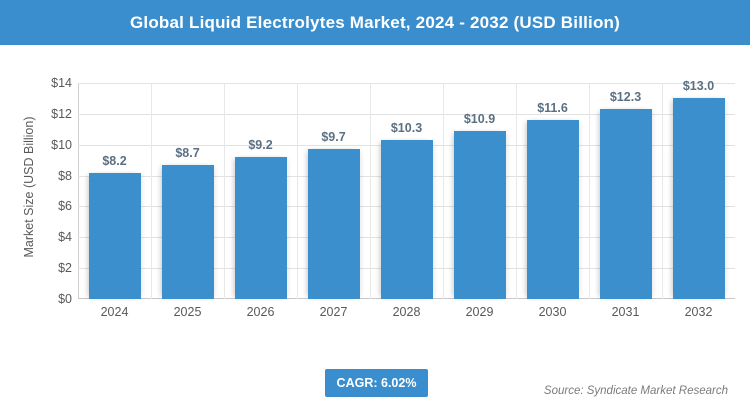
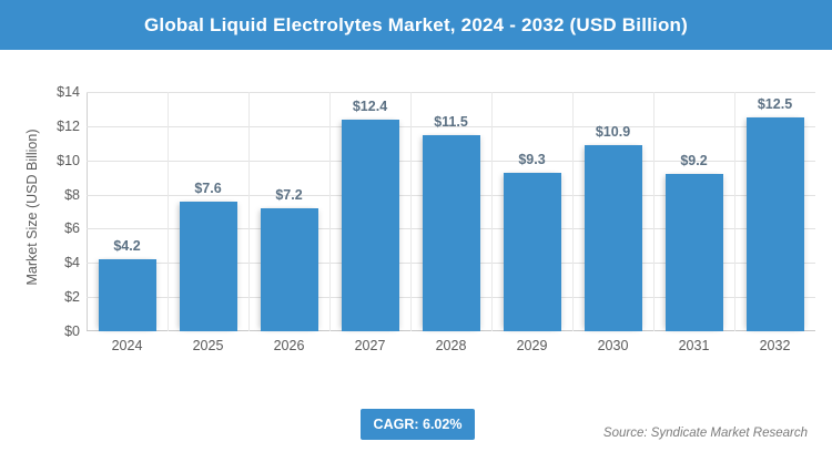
2024: $8.2 -> $4.2
2025: $8.7 -> $7.6
2026: $9.2 -> $7.2
2027: $9.7 -> $12.4
2028: $10.3 -> $11.5
2029: $10.9 -> $9.3
2030: $11.6 -> $10.9
2031: $12.3 -> $9.2
2032: $13.0 -> $12.5
